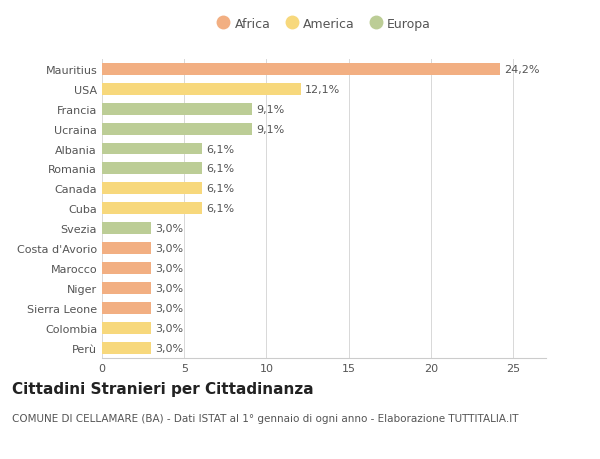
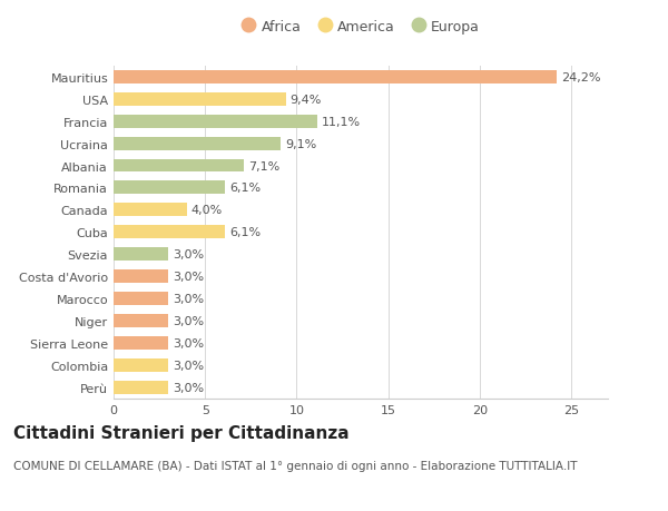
USA: 12,1% -> 9,4%
Francia: 9,1% -> 11,1%
Albania: 6,1% -> 7,1%
Canada: 6,1% -> 4,0%
